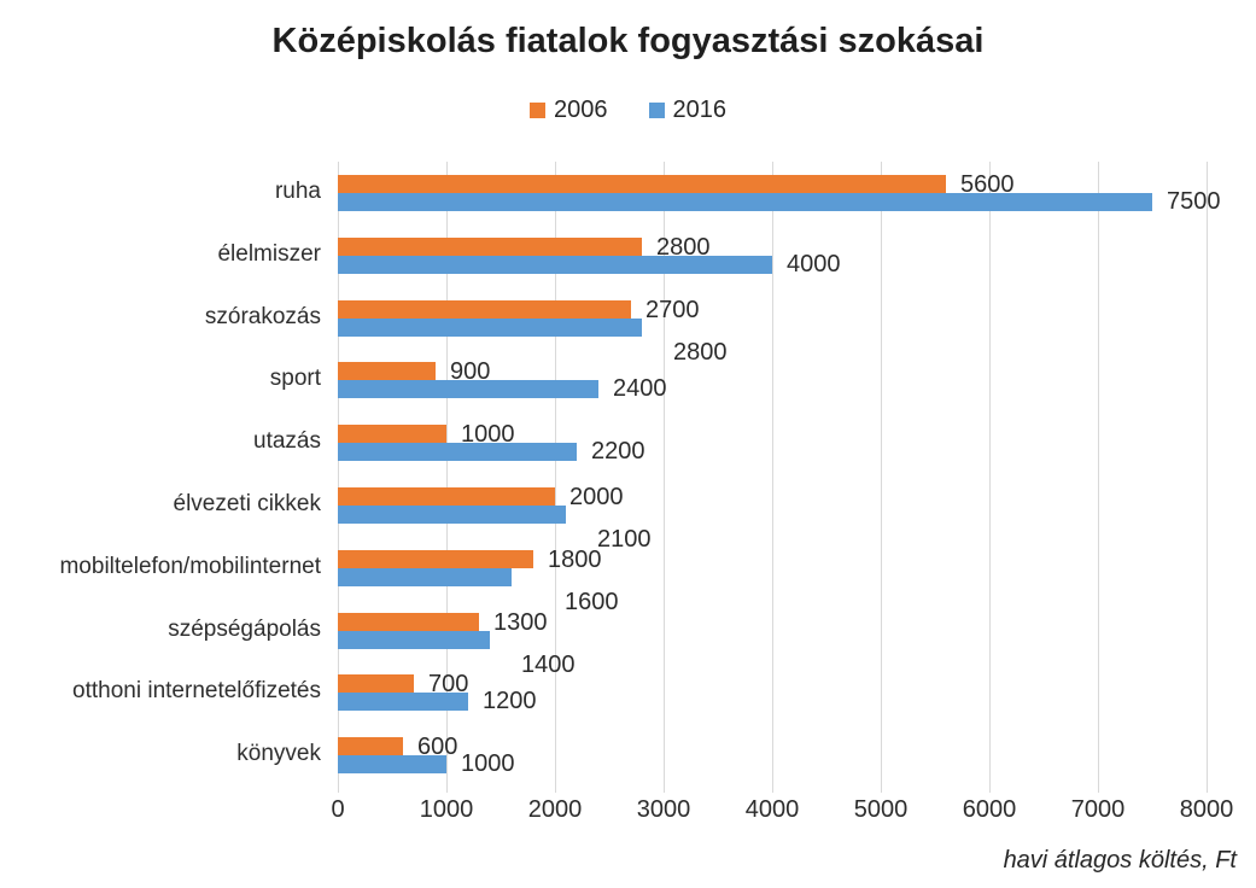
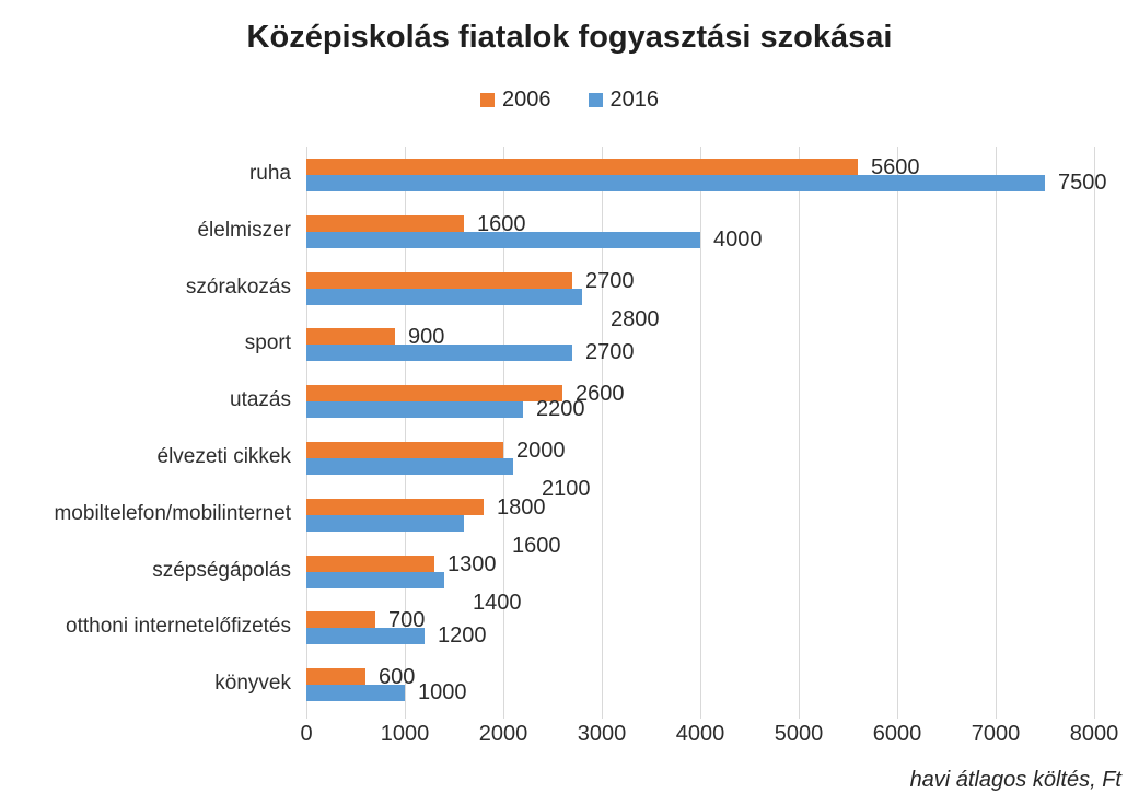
2006/élelmiszer: 2800 -> 1600
2016/sport: 2400 -> 2700
2006/utazás: 1000 -> 2600
